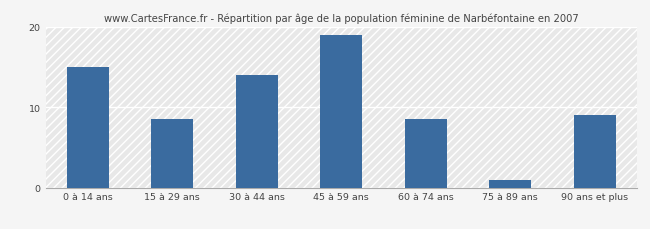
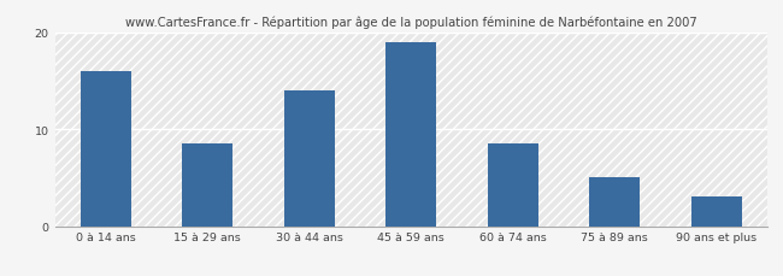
0 à 14 ans: 15.0 -> 16.0
75 à 89 ans: 1.0 -> 5.0
90 ans et plus: 9.0 -> 3.0
